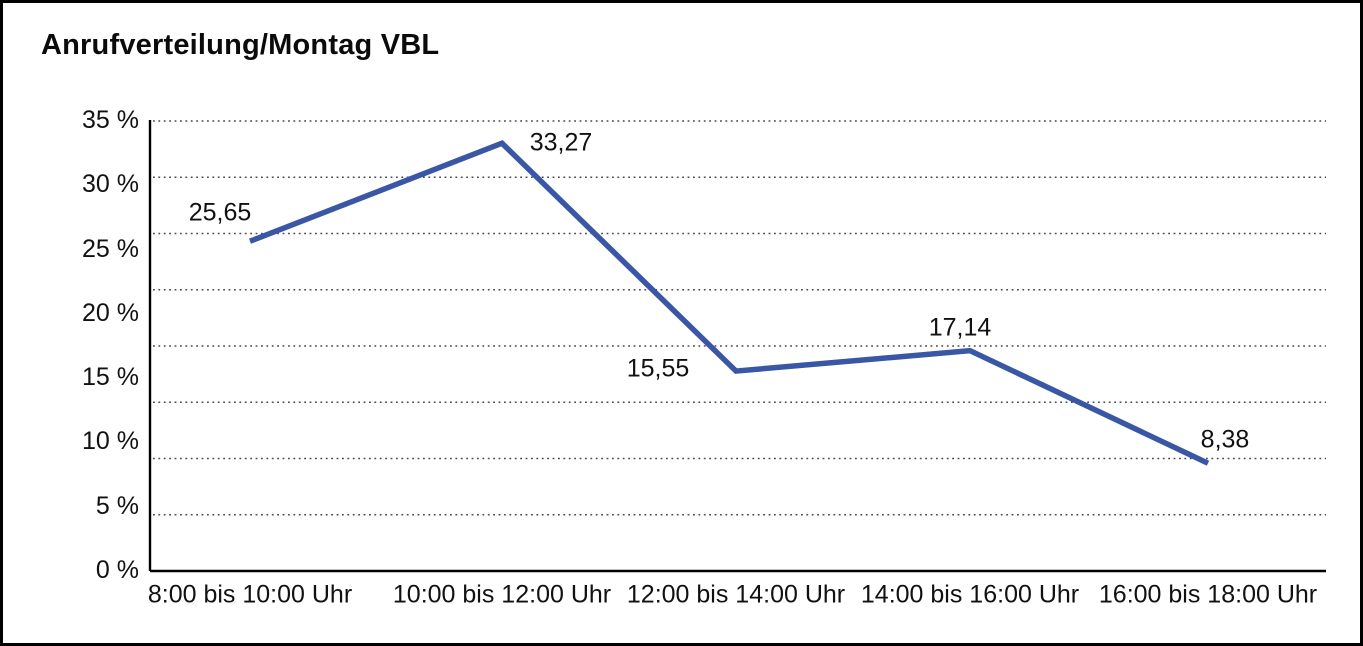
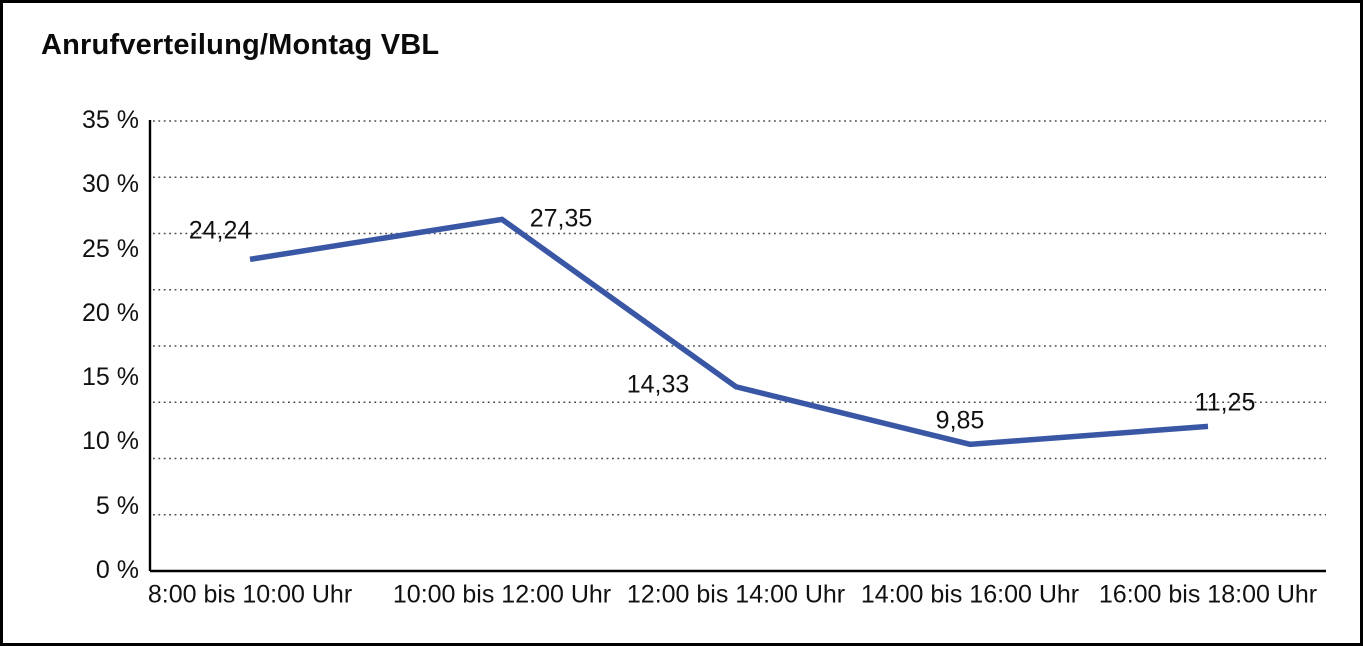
8:00 bis 10:00 Uhr: 25,65 -> 24,24
10:00 bis 12:00 Uhr: 33,27 -> 27,35
12:00 bis 14:00 Uhr: 15,55 -> 14,33
14:00 bis 16:00 Uhr: 17,14 -> 9,85
16:00 bis 18:00 Uhr: 8,38 -> 11,25
